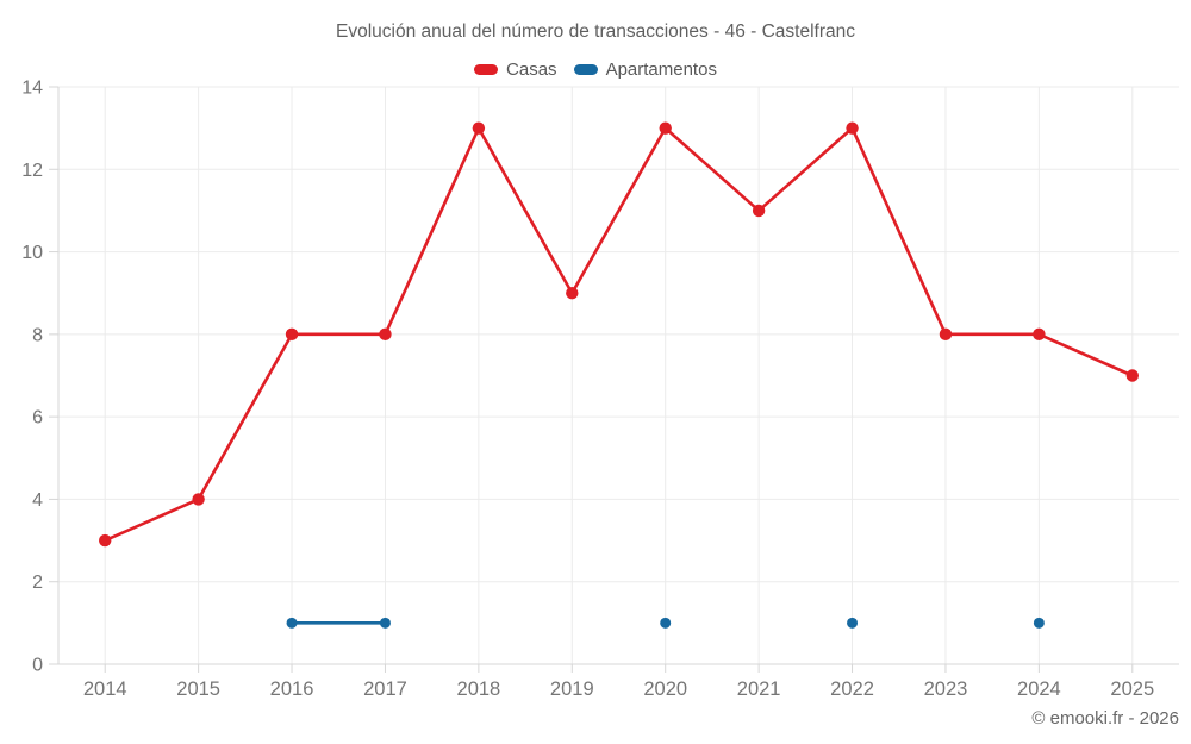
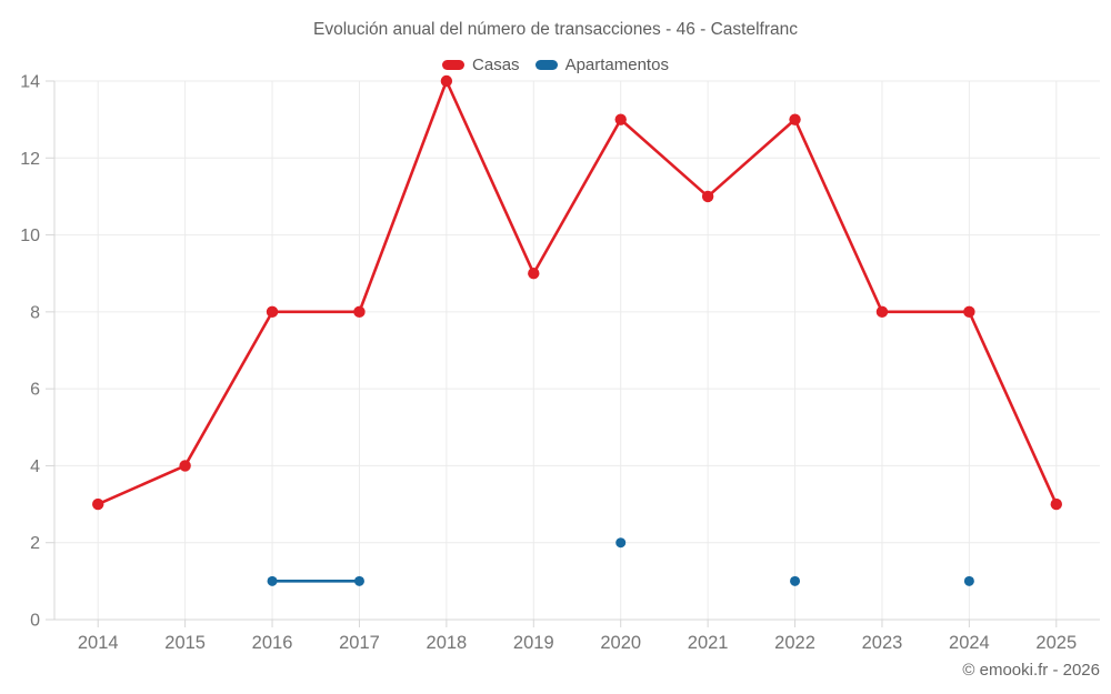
Casas/2018: 13 -> 14
Apartamentos/2020: 1 -> 2
Casas/2025: 7 -> 3
